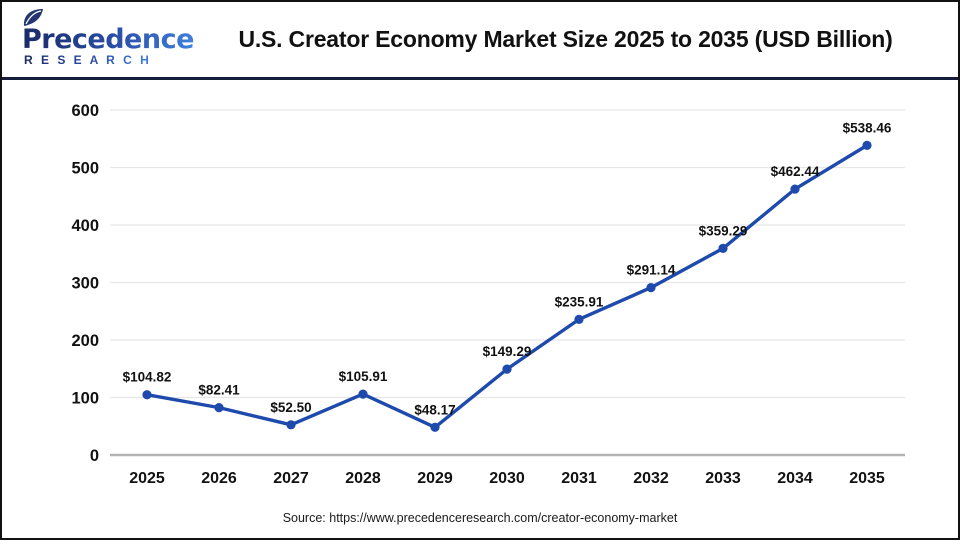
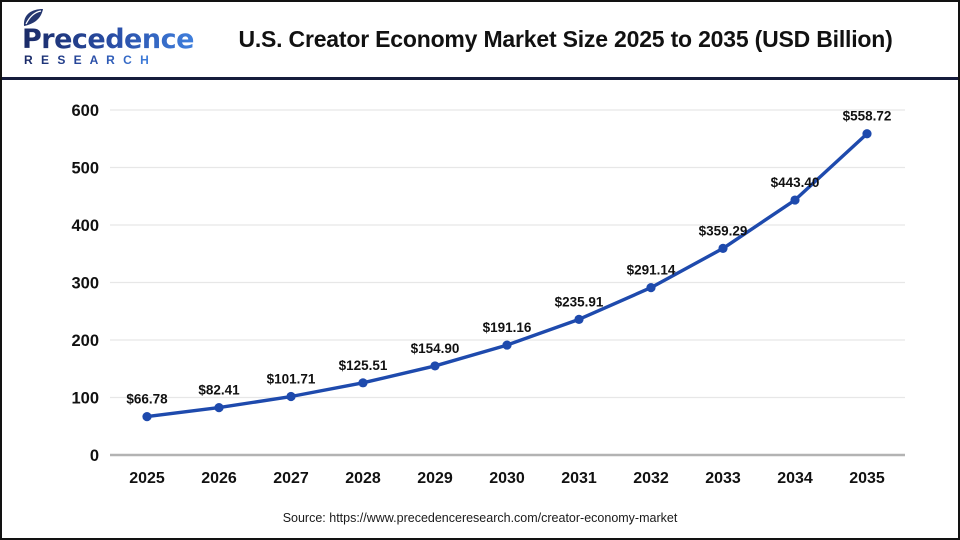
2025: $104.82 -> $66.78
2027: $52.50 -> $101.71
2028: $105.91 -> $125.51
2029: $48.17 -> $154.90
2030: $149.29 -> $191.16
2034: $462.44 -> $443.40
2035: $538.46 -> $558.72
